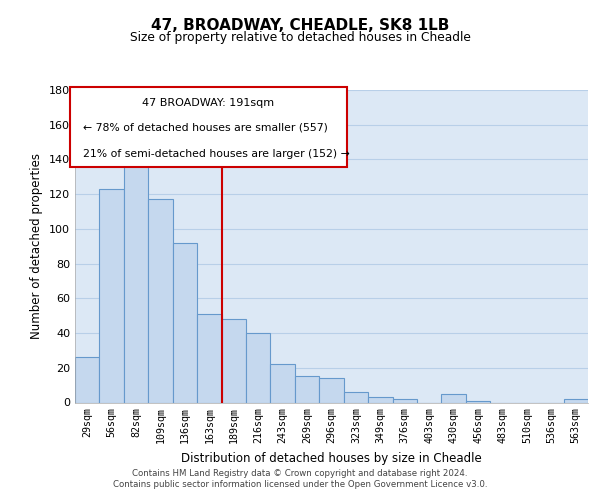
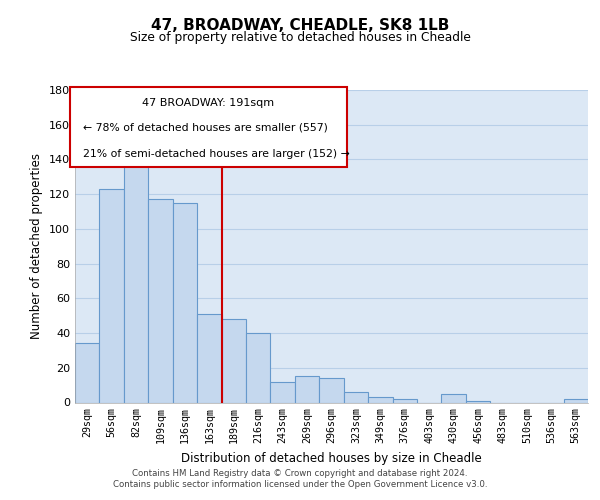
29sqm: 26 -> 34
136sqm: 92 -> 115
243sqm: 22 -> 12
